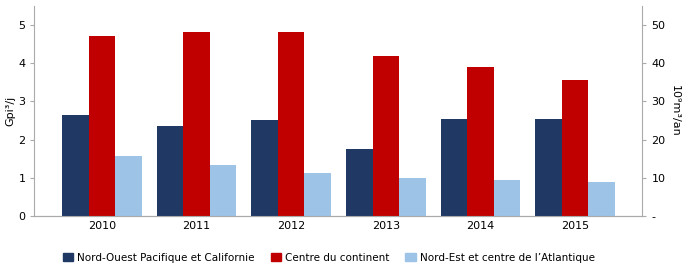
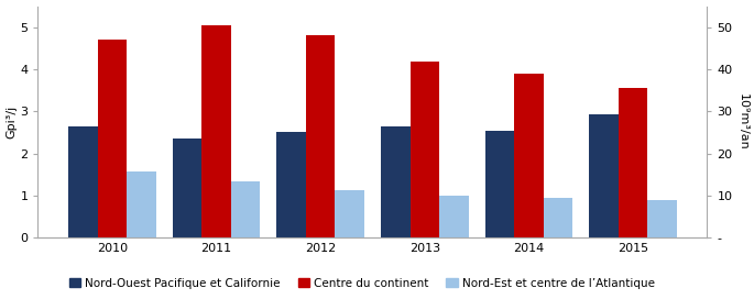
Centre du continent/2011: 4.80 -> 5.05
Nord-Ouest Pacifique et Californie/2013: 1.75 -> 2.65
Nord-Ouest Pacifique et Californie/2015: 2.55 -> 2.92
